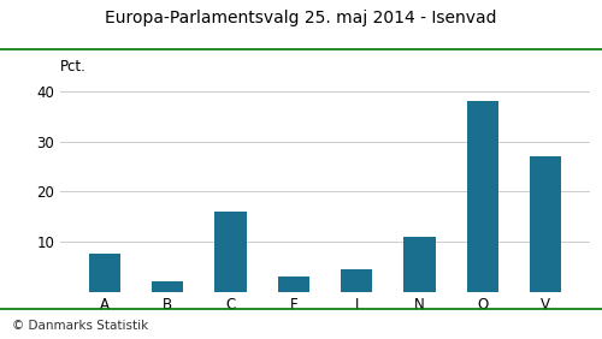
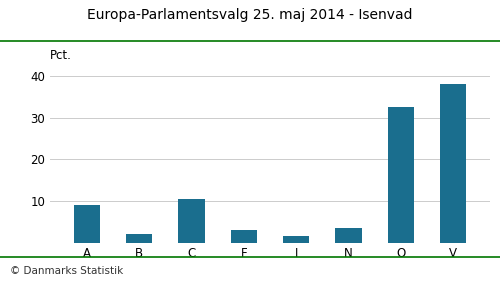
A: 7.5 -> 9.0
C: 16.0 -> 10.5
I: 4.5 -> 1.5
N: 11.0 -> 3.5
O: 38.0 -> 32.5
V: 27.0 -> 38.0
